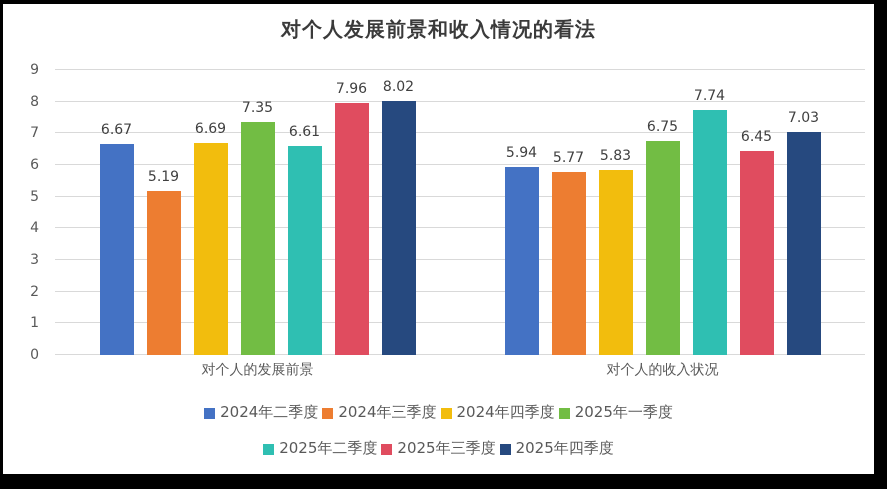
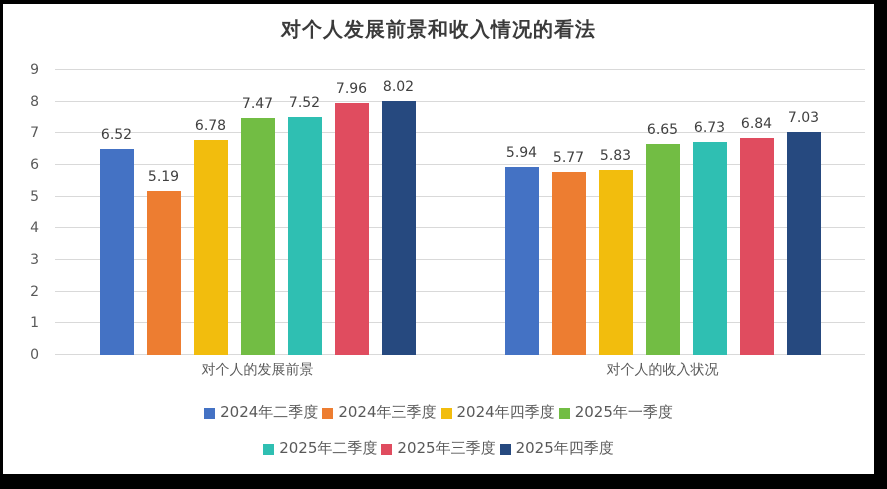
2024年二季度/对个人的发展前景: 6.67 -> 6.52
2024年四季度/对个人的发展前景: 6.69 -> 6.78
2025年一季度/对个人的发展前景: 7.35 -> 7.47
2025年二季度/对个人的发展前景: 6.61 -> 7.52
2025年一季度/对个人的收入状况: 6.75 -> 6.65
2025年二季度/对个人的收入状况: 7.74 -> 6.73
2025年三季度/对个人的收入状况: 6.45 -> 6.84
